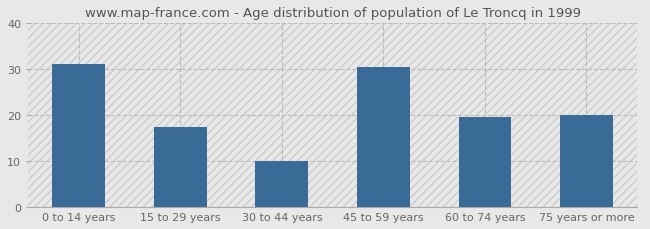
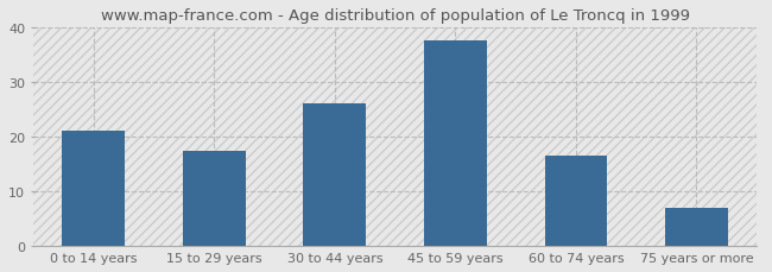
0 to 14 years: 31.0 -> 21.0
30 to 44 years: 10.0 -> 26.0
45 to 59 years: 30.5 -> 37.5
60 to 74 years: 19.5 -> 16.5
75 years or more: 20.0 -> 7.0
